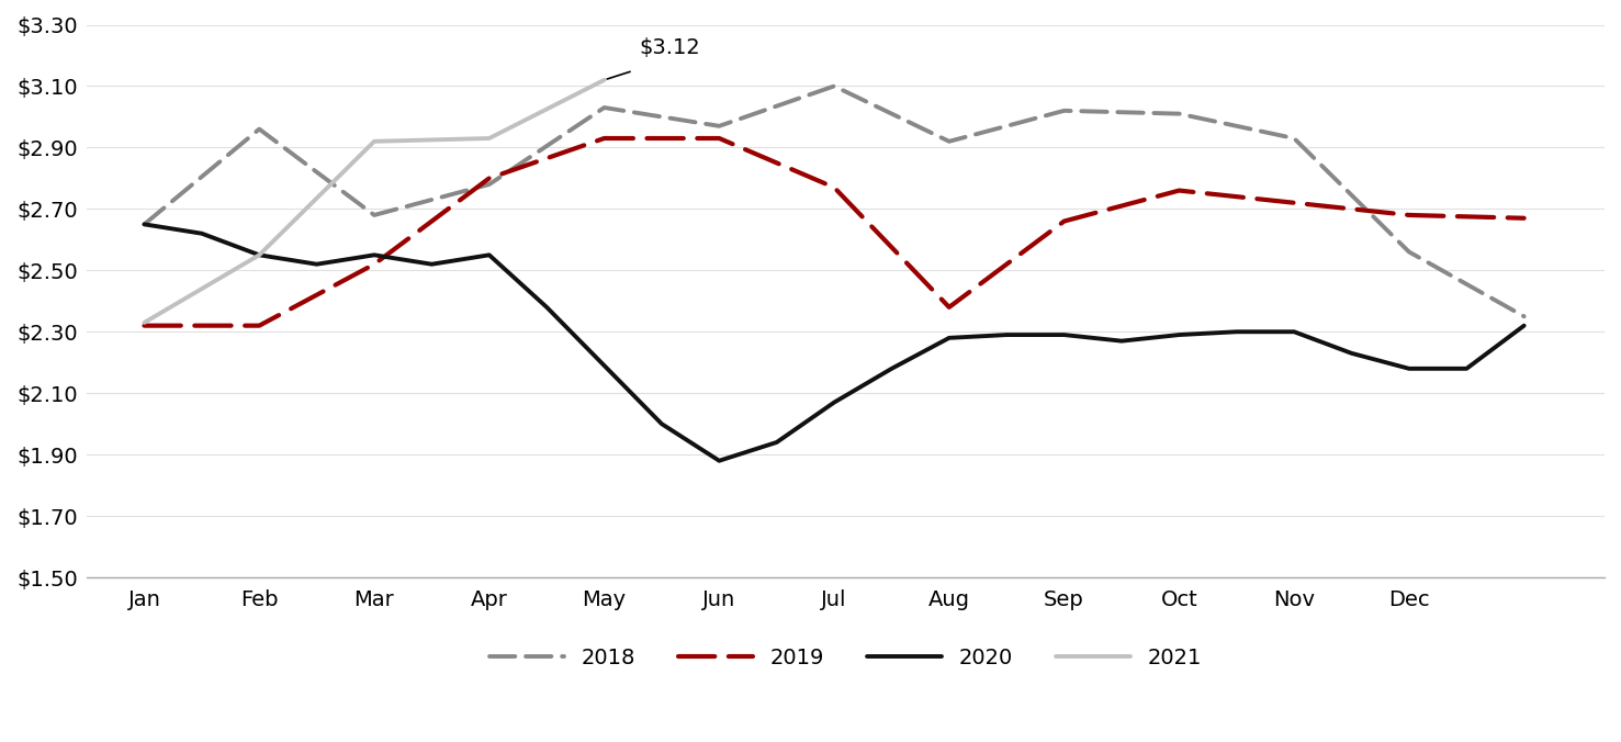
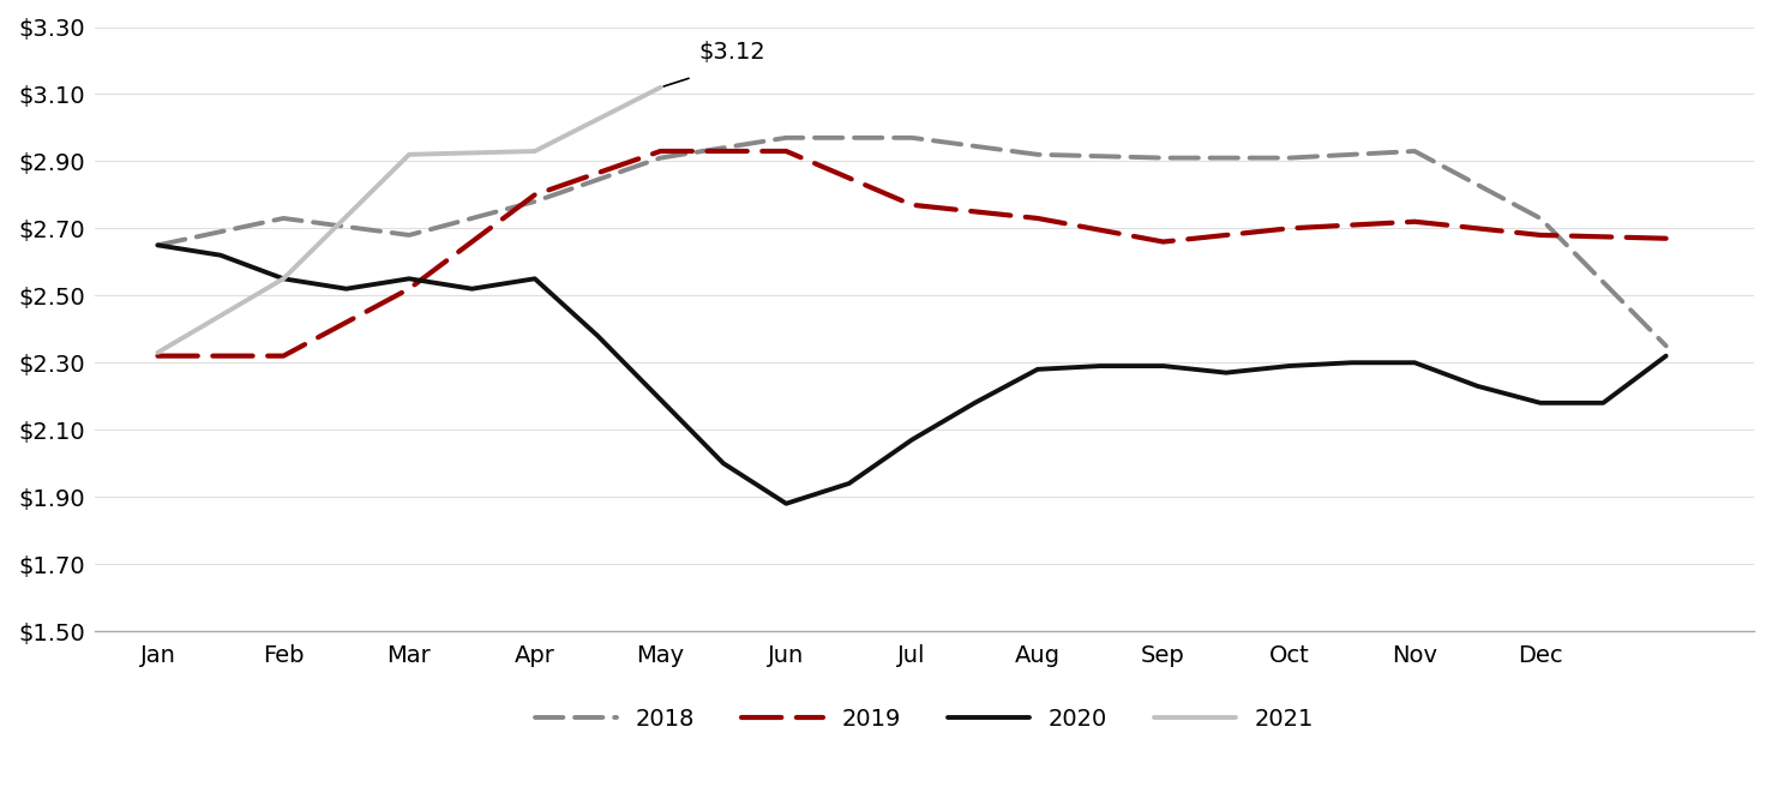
2018/Feb: $2.96 -> $2.73
2018/May: $3.03 -> $2.91
2018/Jul: $3.10 -> $2.97
2019/Aug: $2.38 -> $2.73
2018/Sep: $3.02 -> $2.91
2018/Oct: $3.01 -> $2.91
2019/Oct: $2.76 -> $2.70
2018/Dec: $2.56 -> $2.73
